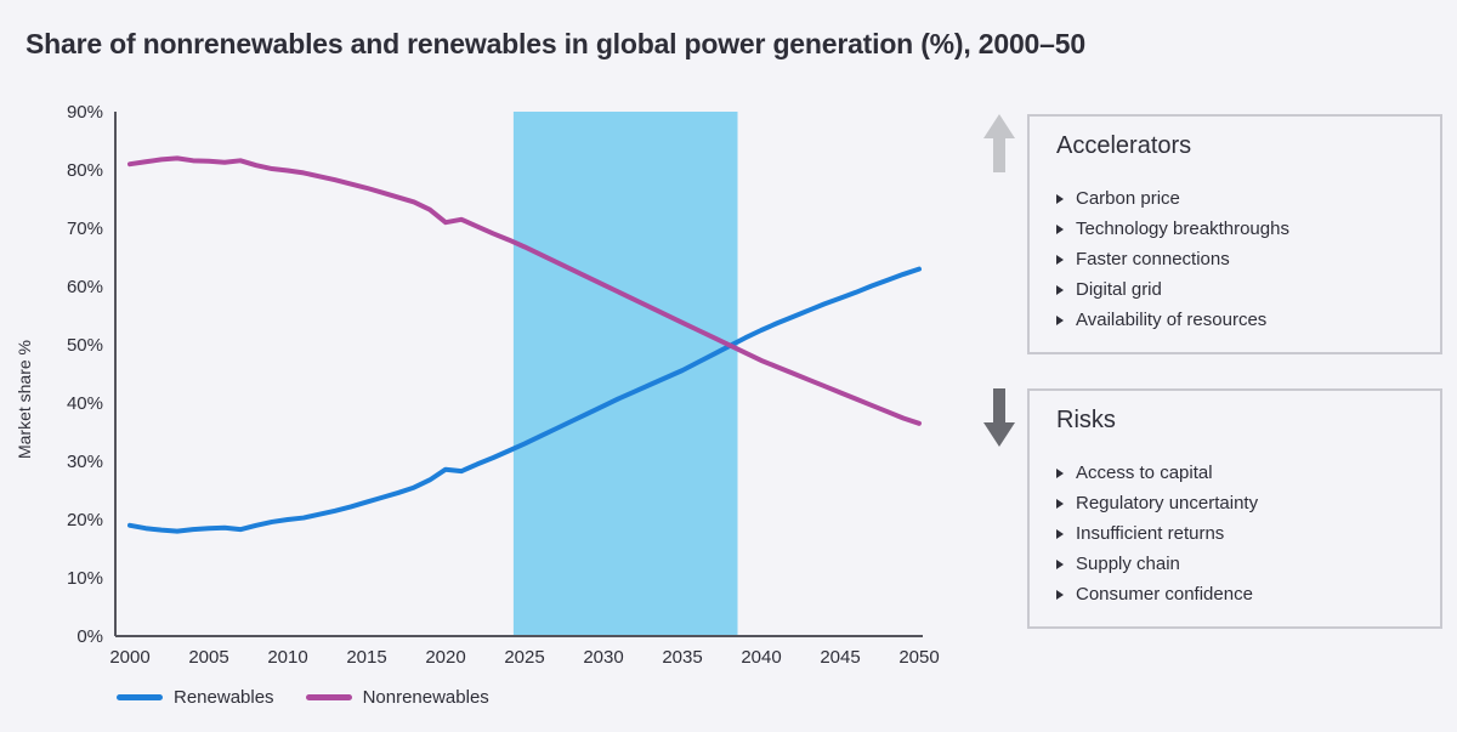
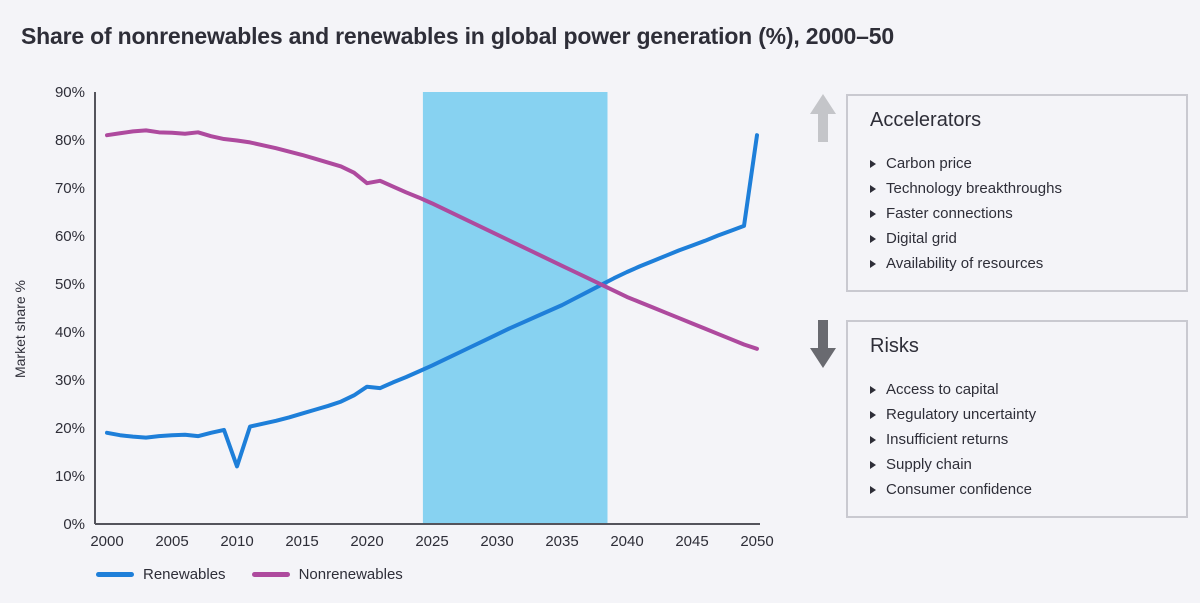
Renewables/2010: 20% -> 12%
Renewables/2050: 63% -> 81%
